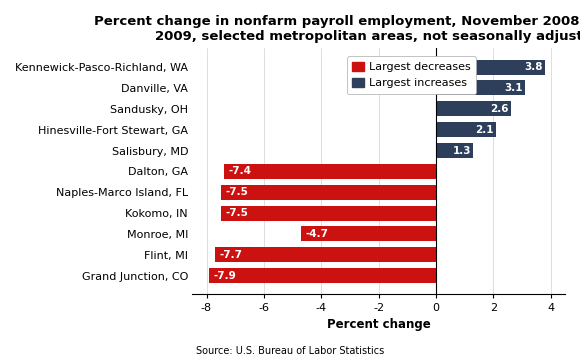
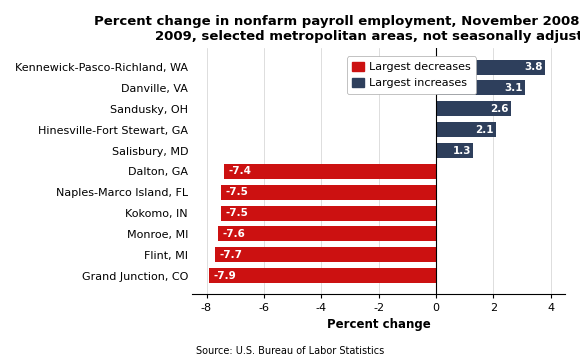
Monroe, MI: -4.7 -> -7.6
